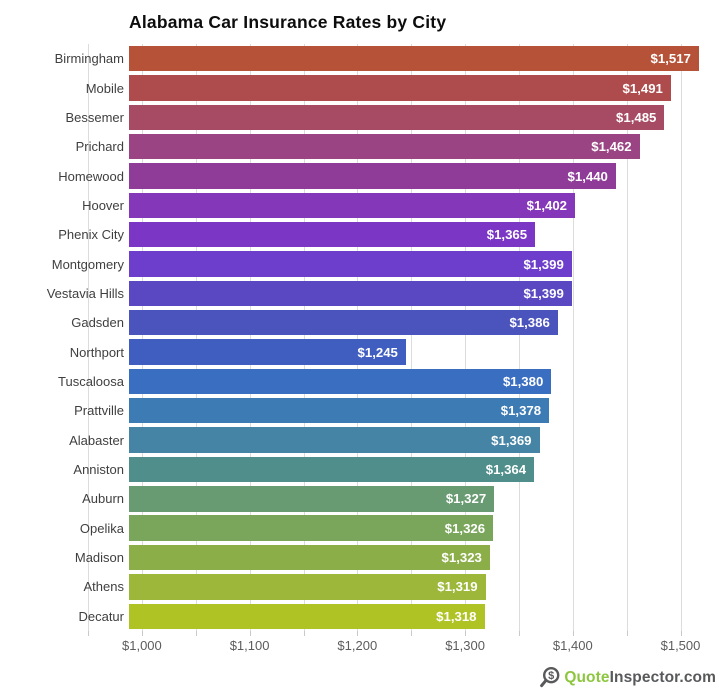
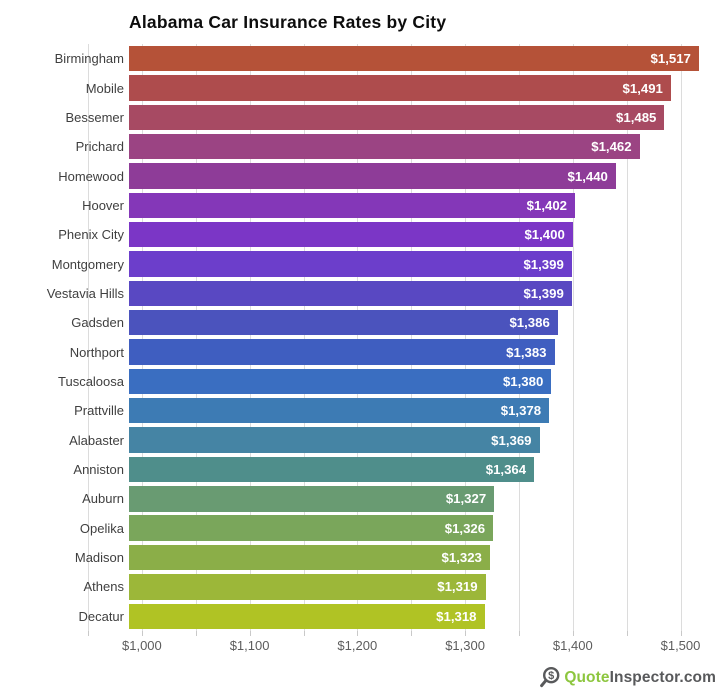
Phenix City: $1,365 -> $1,400
Northport: $1,245 -> $1,383
